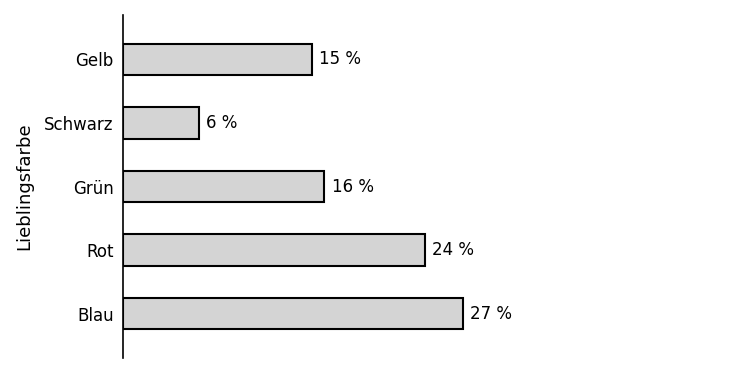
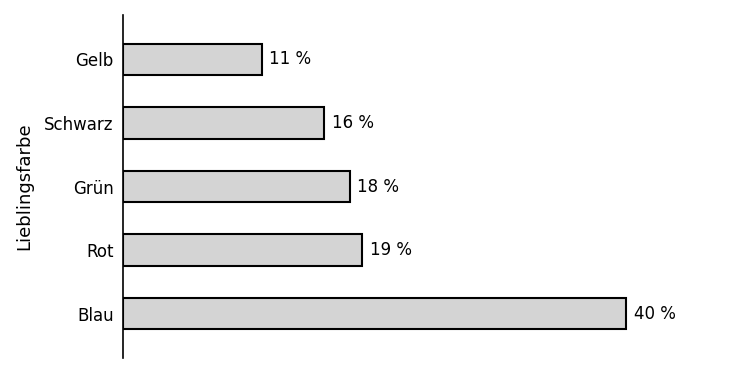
Gelb: 15 -> 11
Schwarz: 6 -> 16
Grün: 16 -> 18
Rot: 24 -> 19
Blau: 27 -> 40
